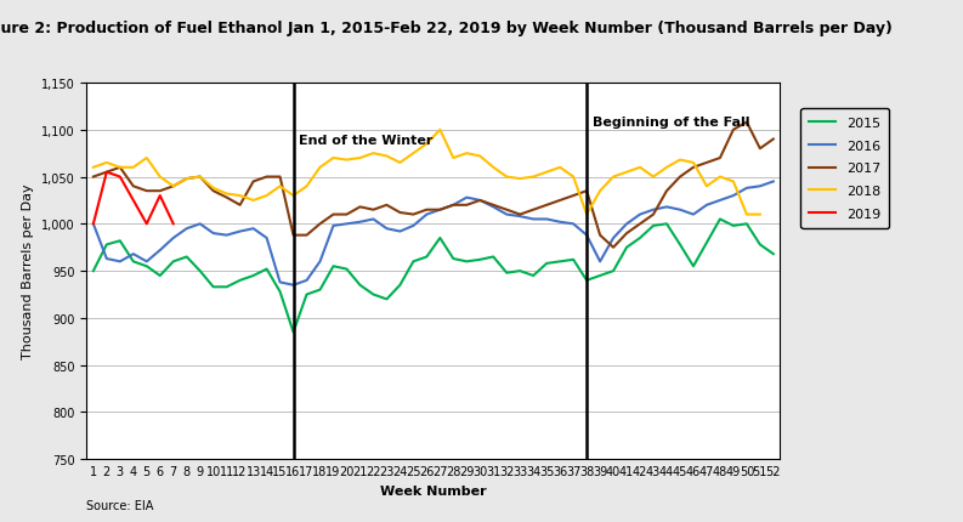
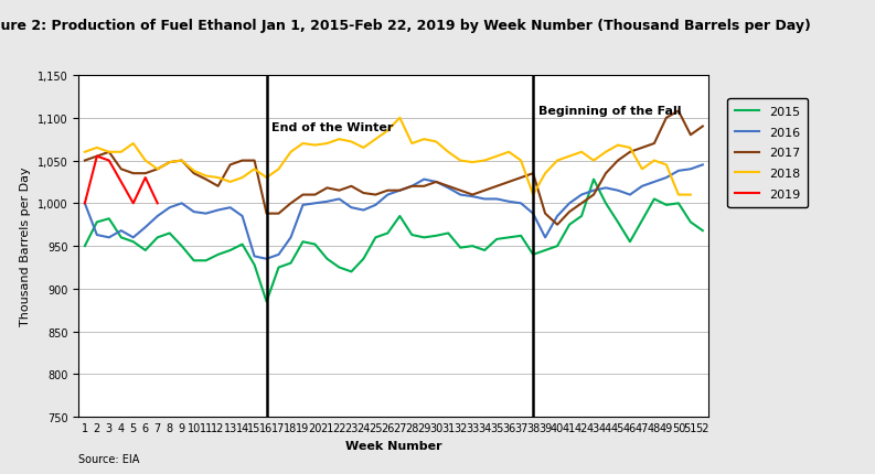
2015/43: 998 -> 1,028
